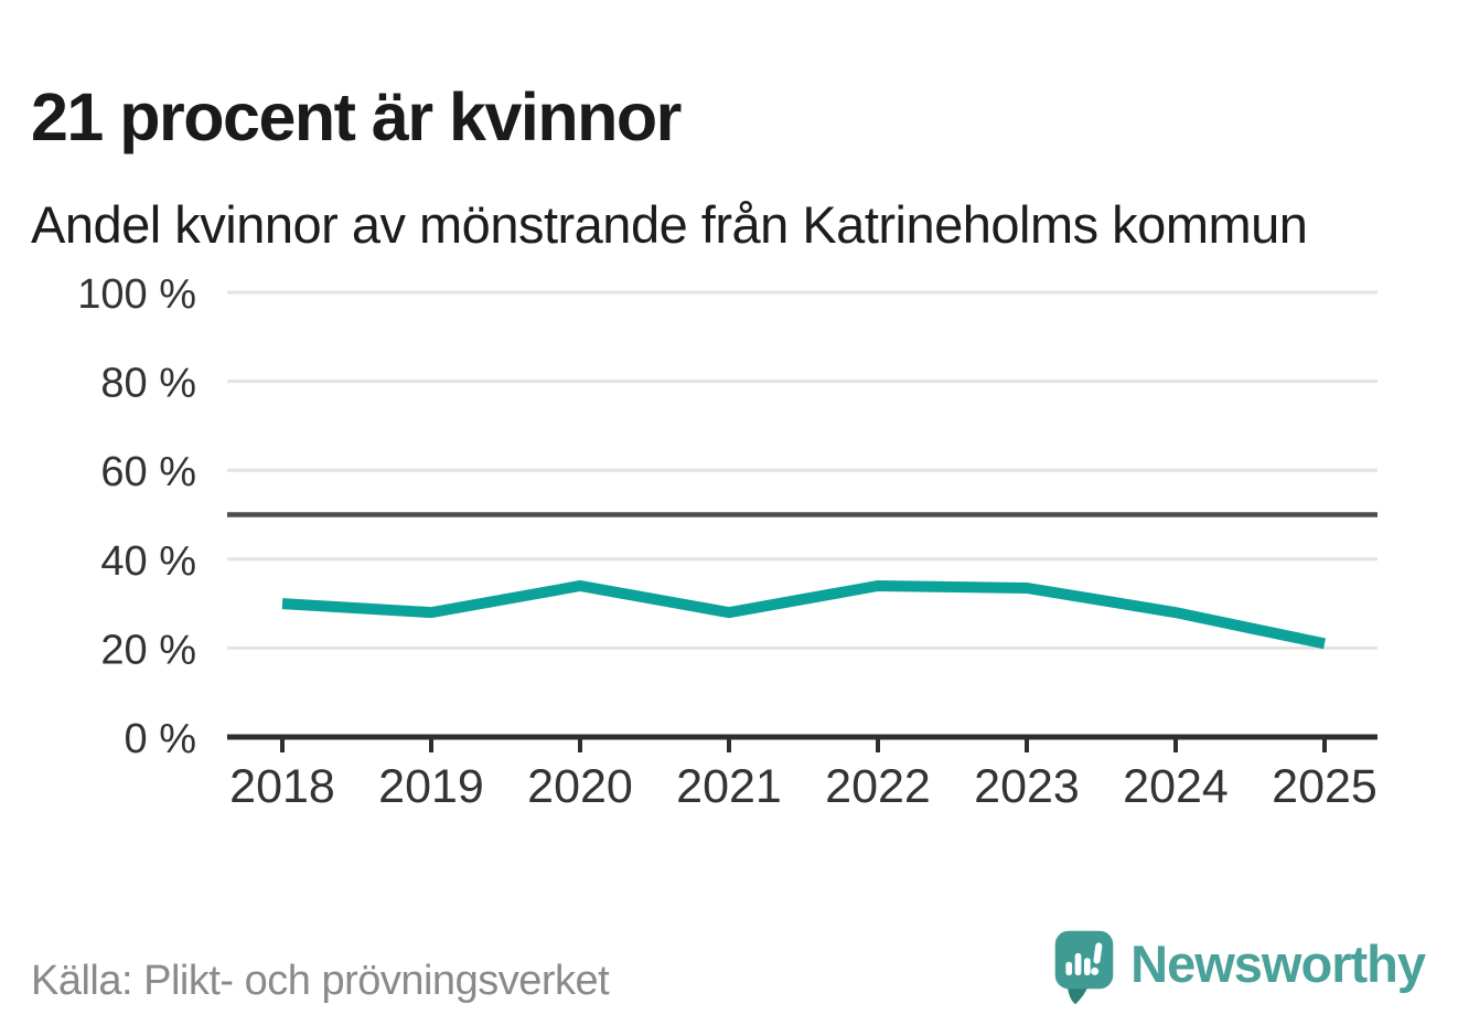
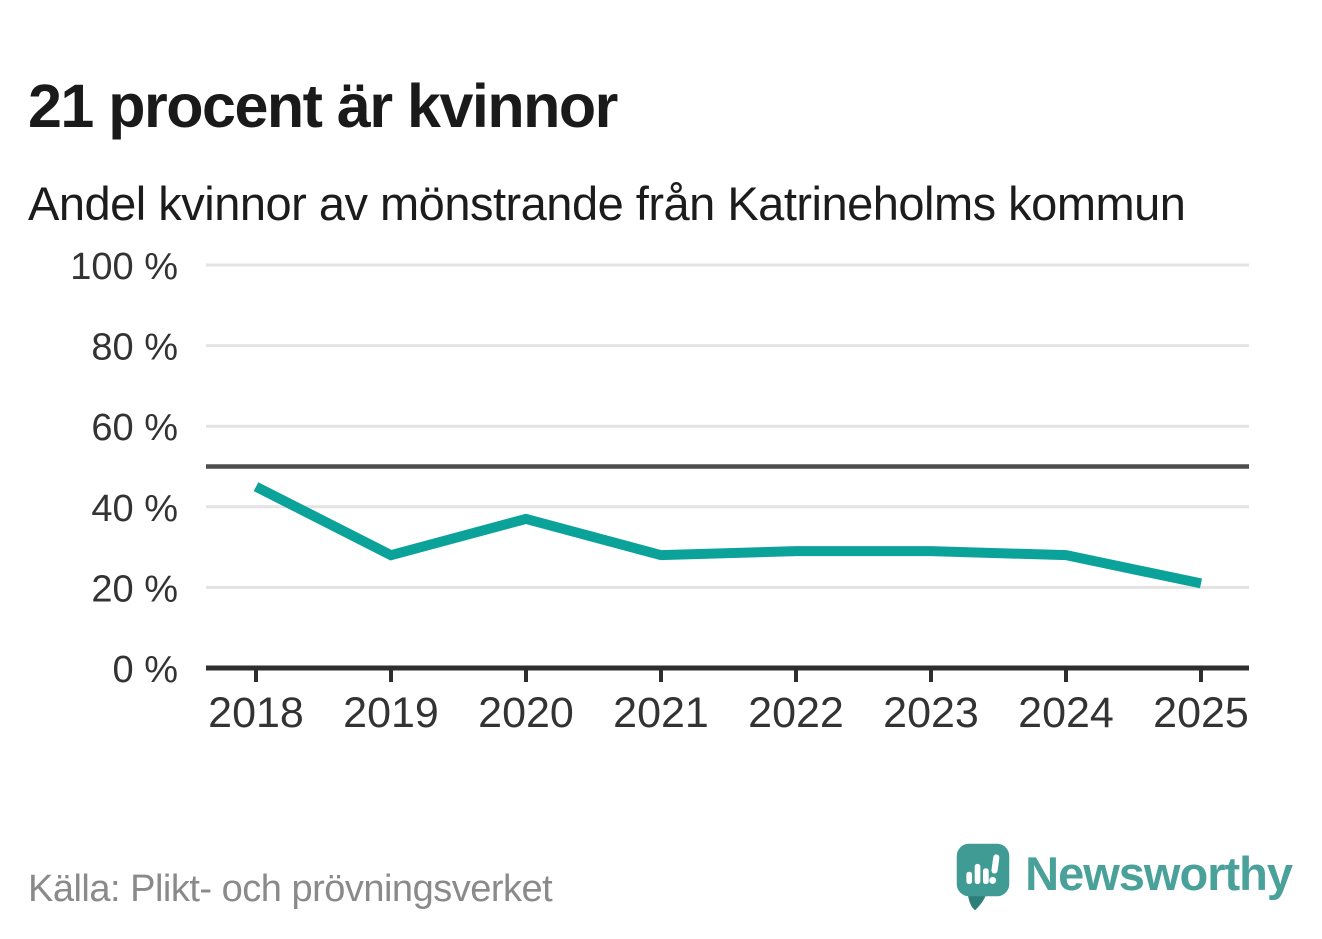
2018: 30% -> 45%
2020: 34% -> 37%
2022: 34% -> 29%
2023: 34% -> 29%
